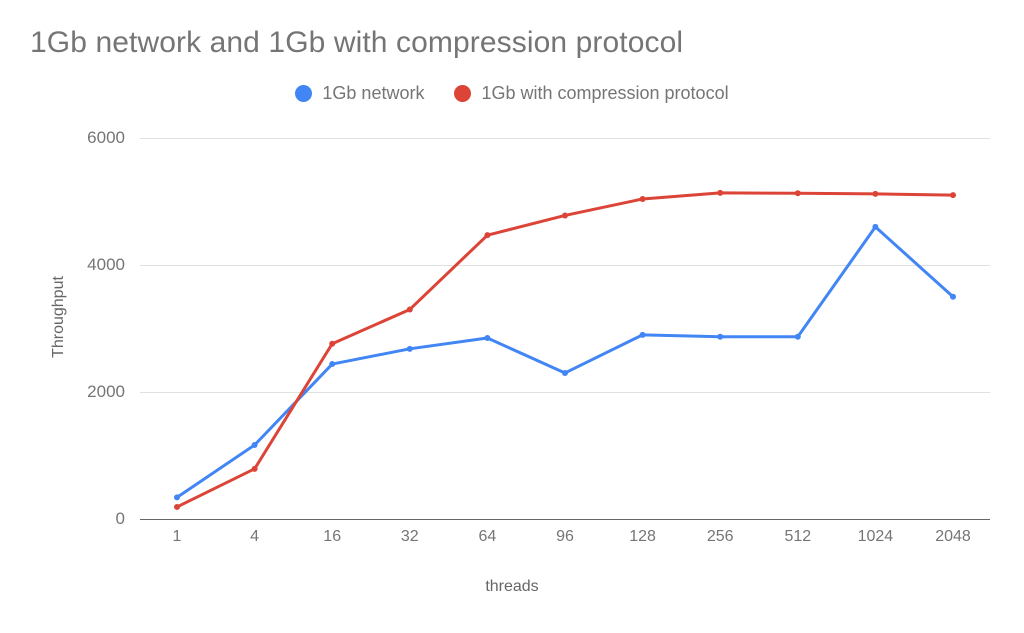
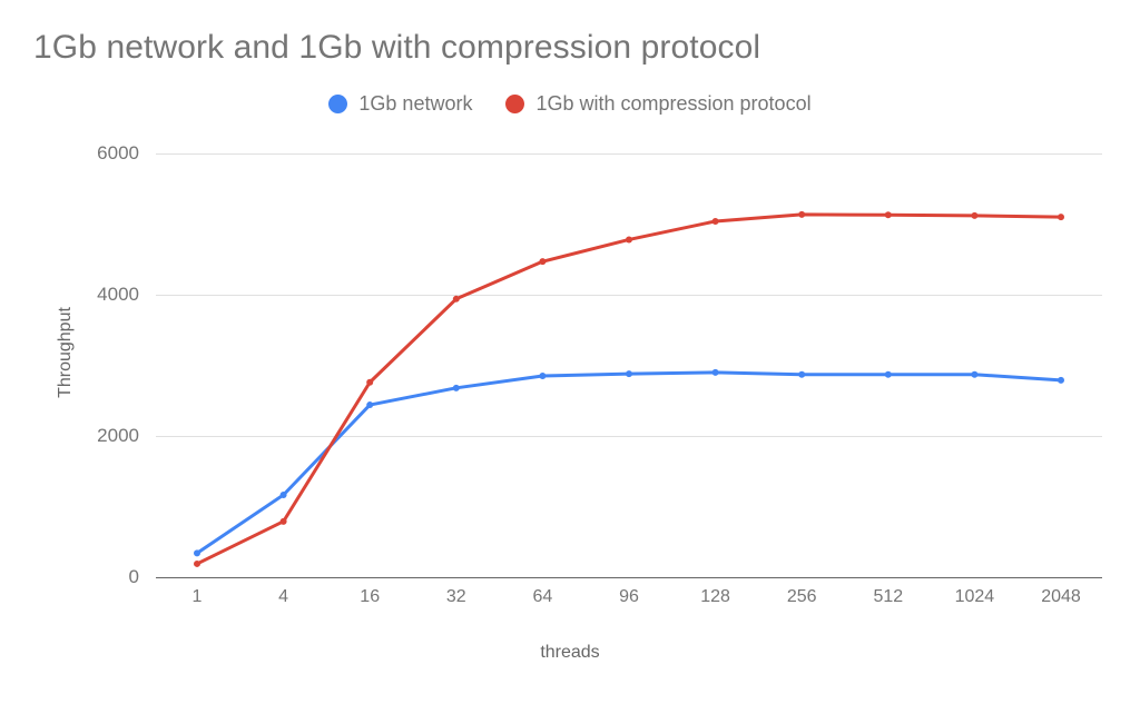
1Gb with compression protocol/32: 3300 -> 3900
1Gb network/96: 2300 -> 2900
1Gb network/1024: 4600 -> 2900
1Gb network/2048: 3500 -> 2800
